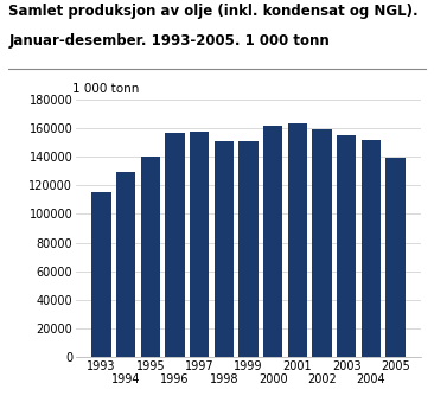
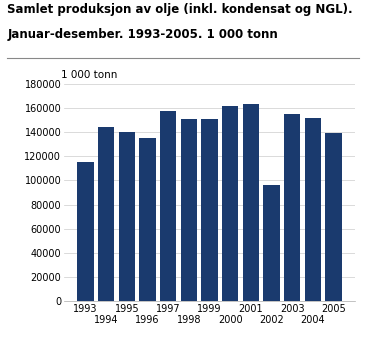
1994: 129000 -> 144000
1996: 157000 -> 135000
2002: 159000 -> 96000
